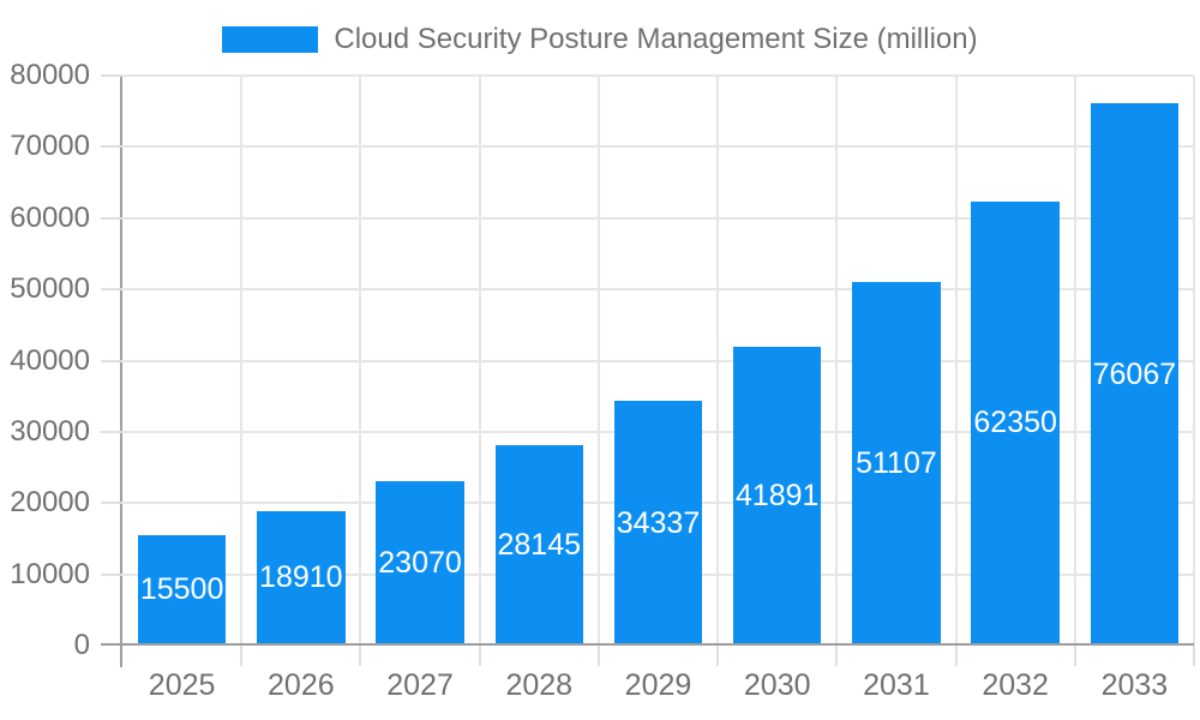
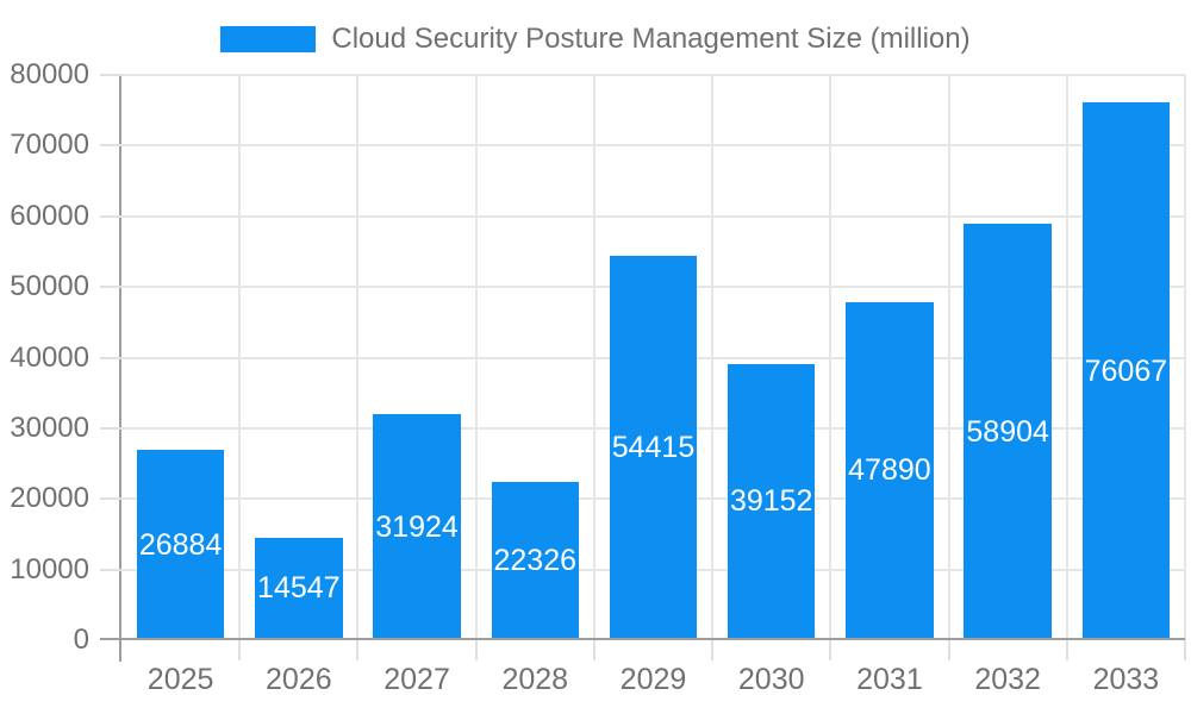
2025: 15500 -> 26884
2026: 18910 -> 14547
2027: 23070 -> 31924
2028: 28145 -> 22326
2029: 34337 -> 54415
2030: 41891 -> 39152
2031: 51107 -> 47890
2032: 62350 -> 58904
